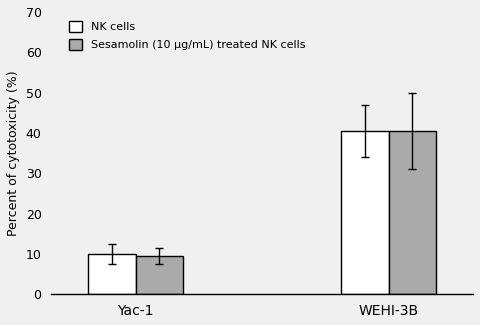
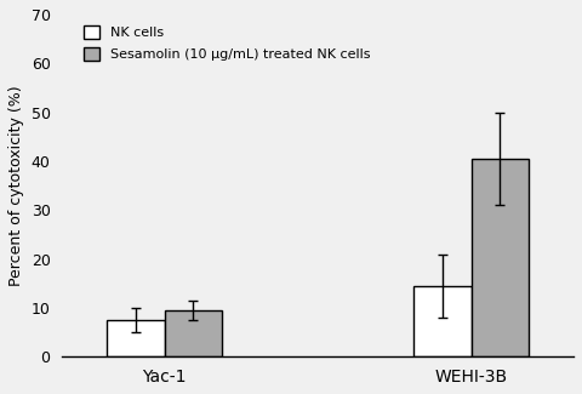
NK cells/Yac-1: 10.0 -> 7.5
NK cells/WEHI-3B: 40.5 -> 14.5
